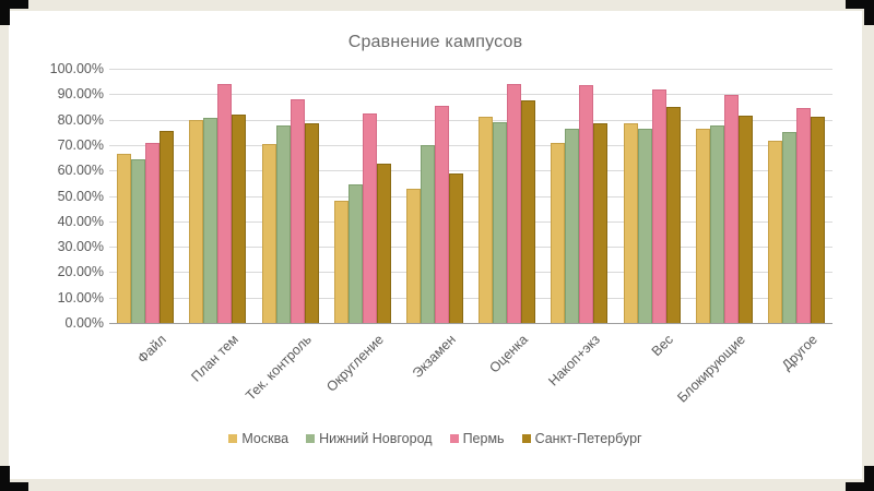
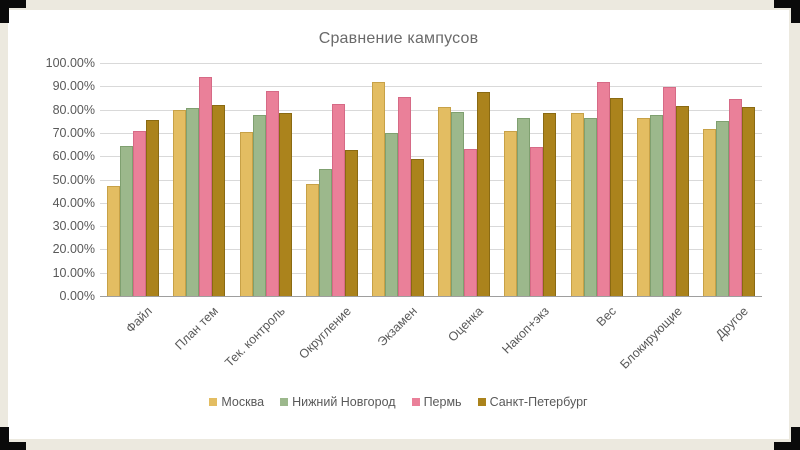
Москва/Файл: 66% -> 47%
Москва/Экзамен: 53% -> 92%
Пермь/Оценка: 94% -> 63%
Пермь/Накоп+экз: 94% -> 64%
